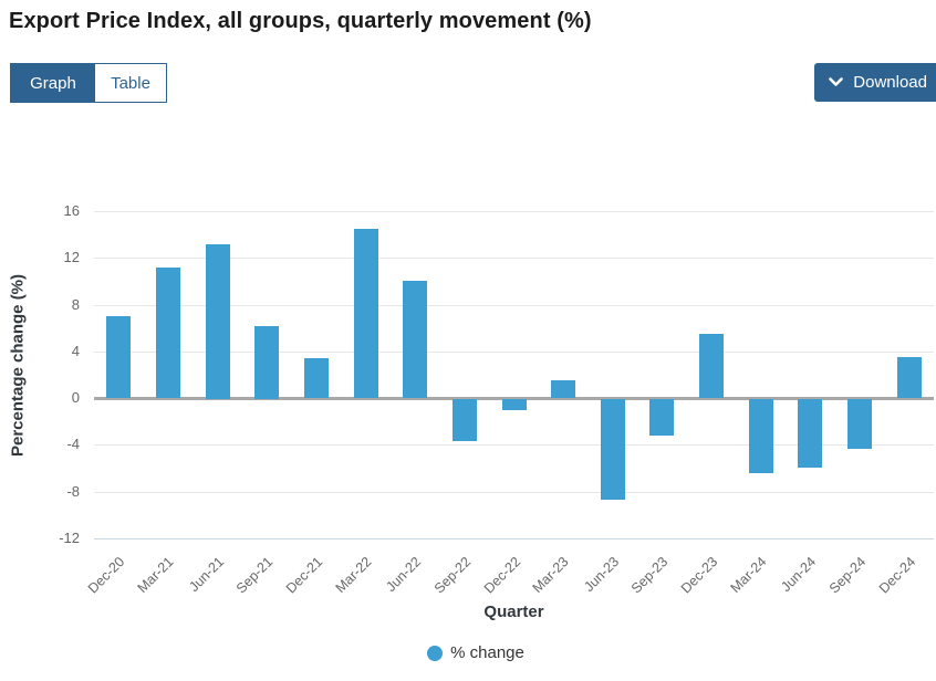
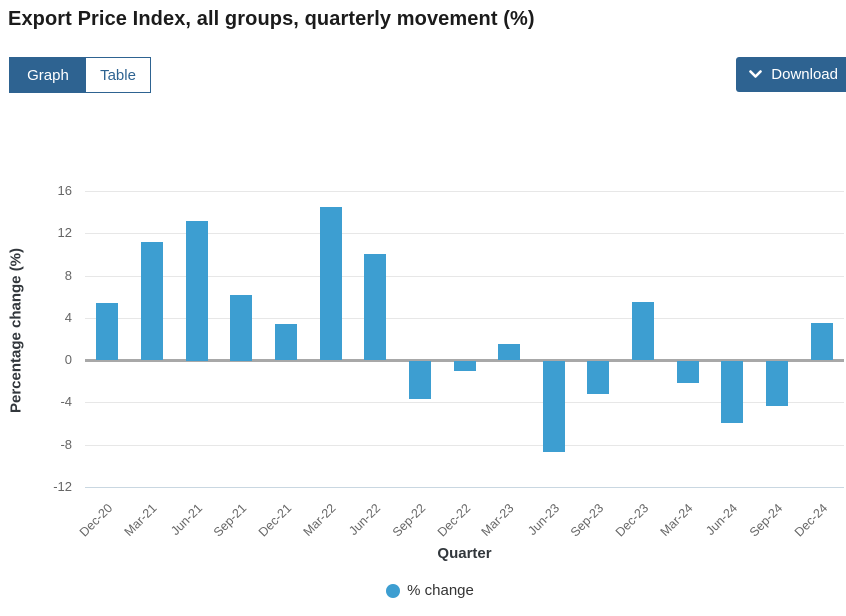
Dec-20: 7.0 -> 5.4
Mar-24: -6.3 -> -2.1
